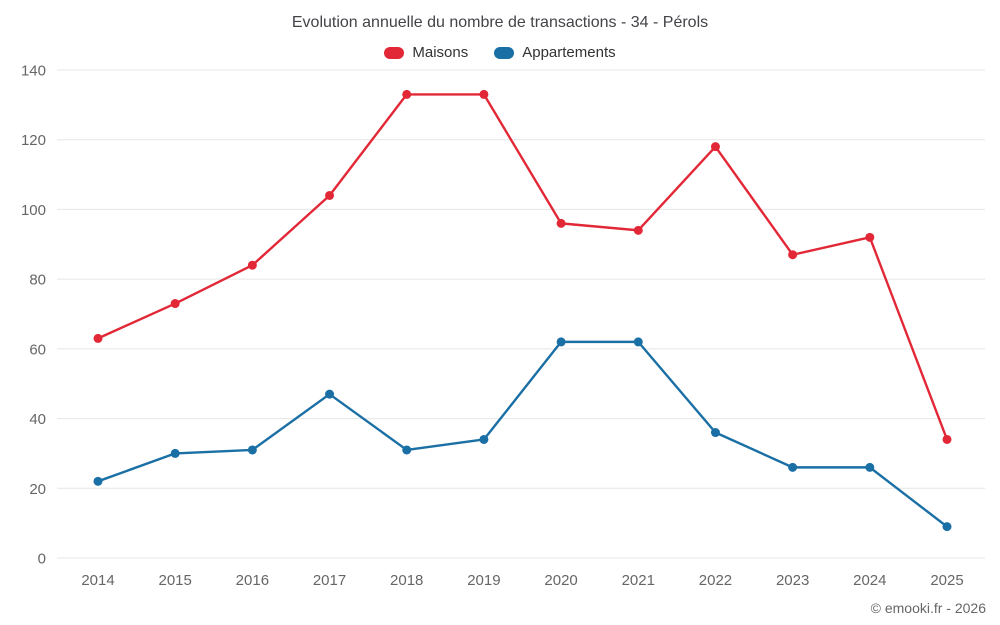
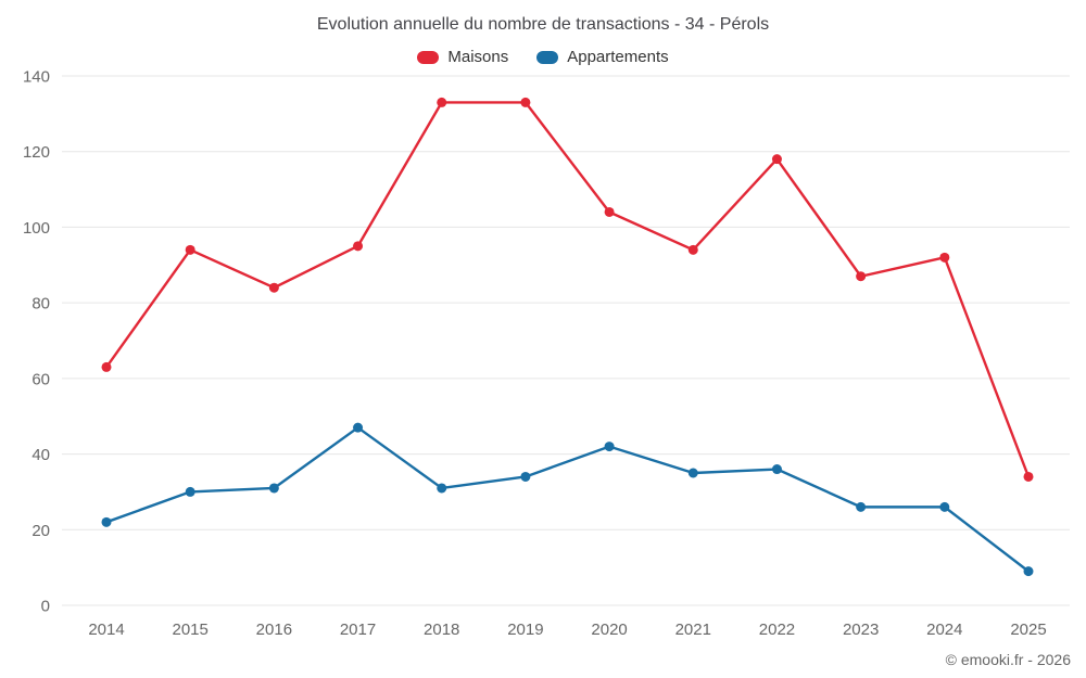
Maisons/2015: 73 -> 94
Maisons/2017: 104 -> 95
Maisons/2020: 96 -> 104
Appartements/2020: 62 -> 42
Appartements/2021: 62 -> 35
